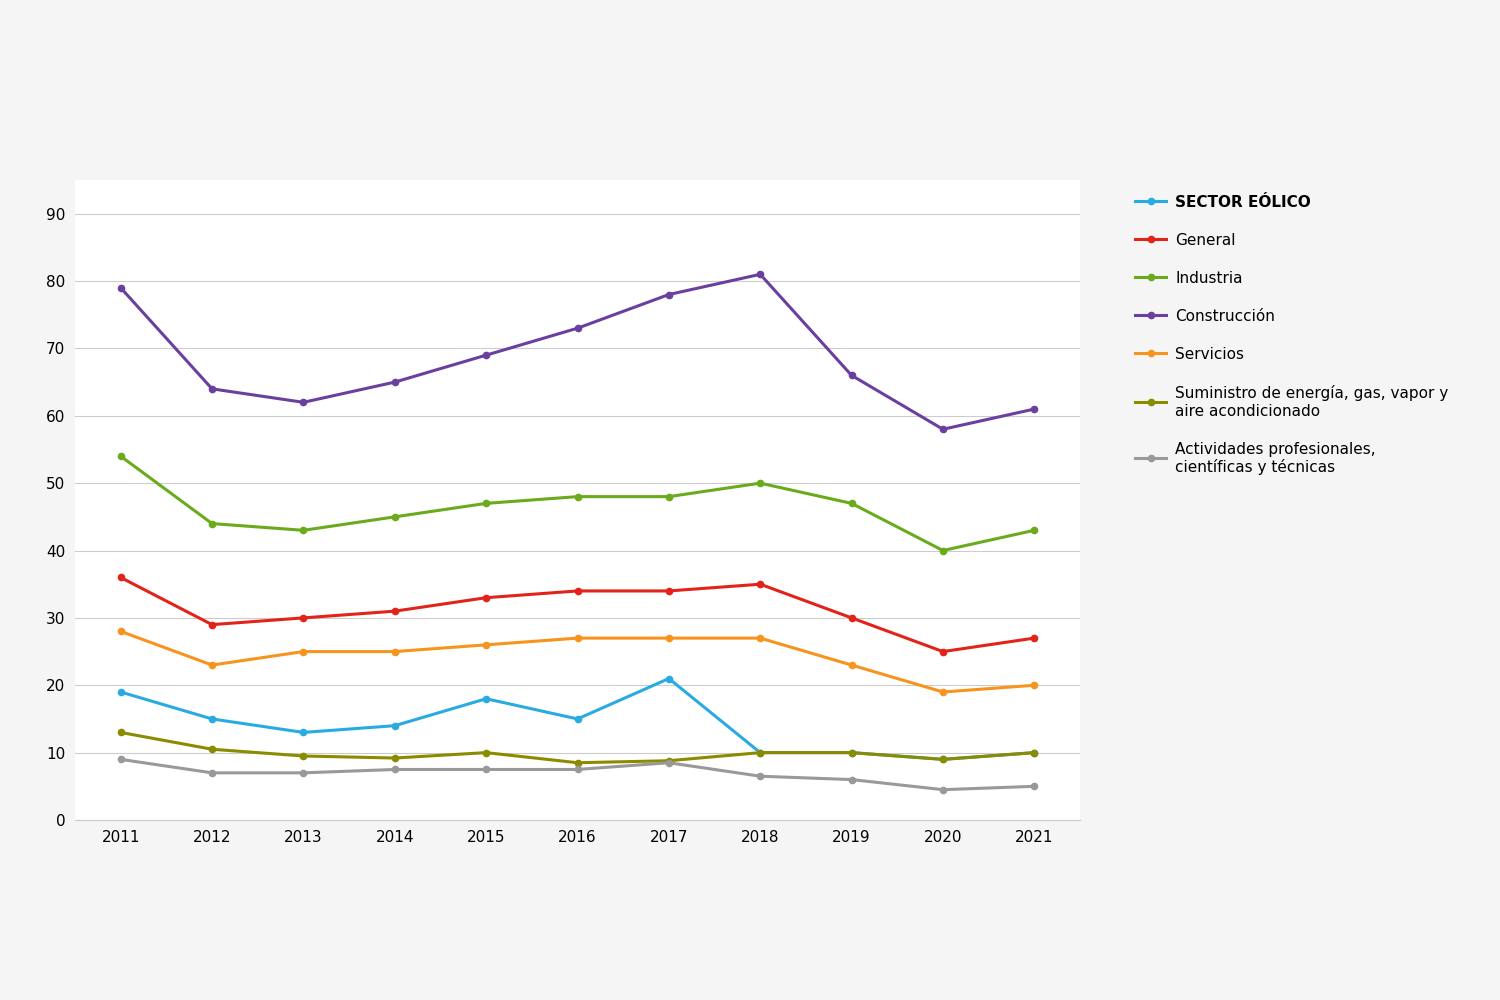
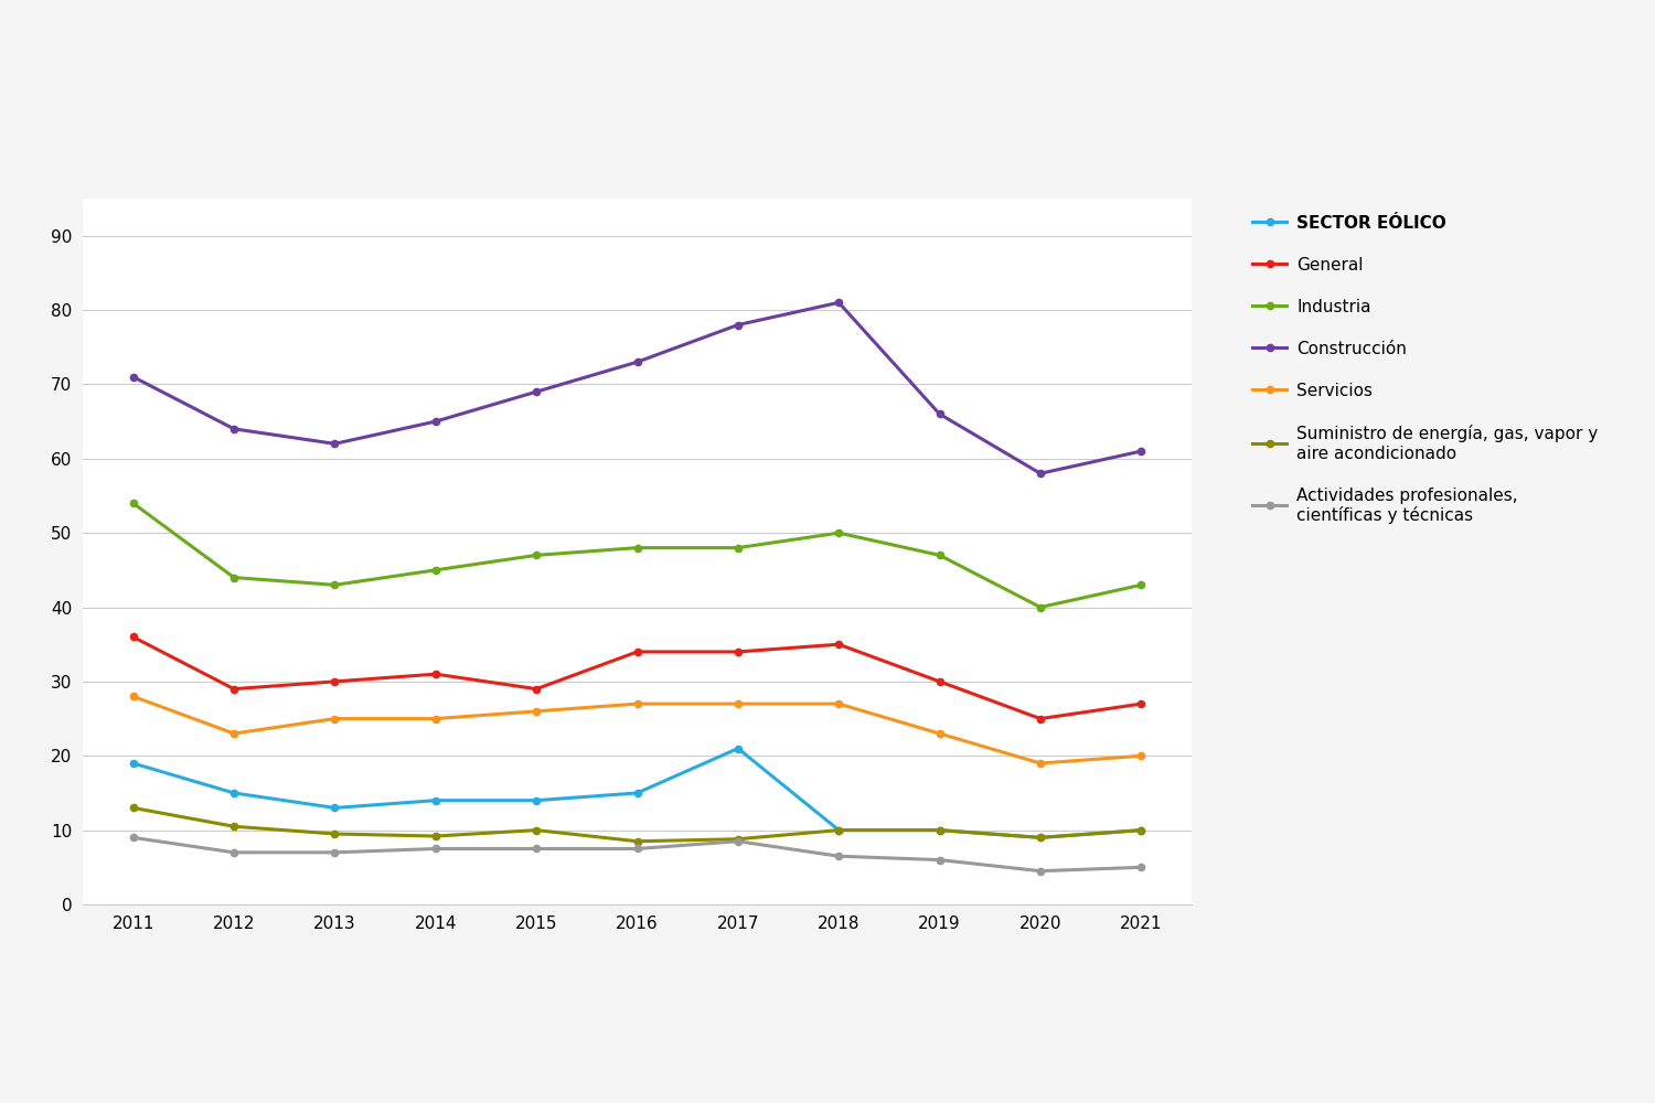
Construcción/2011: 79 -> 71
SECTOR EÓLICO/2015: 18 -> 14
General/2015: 33 -> 29
